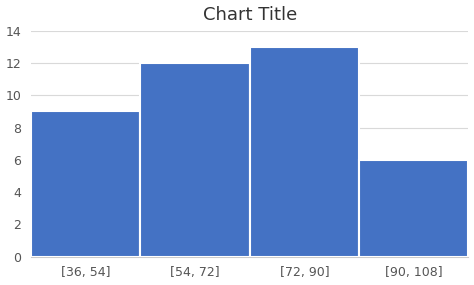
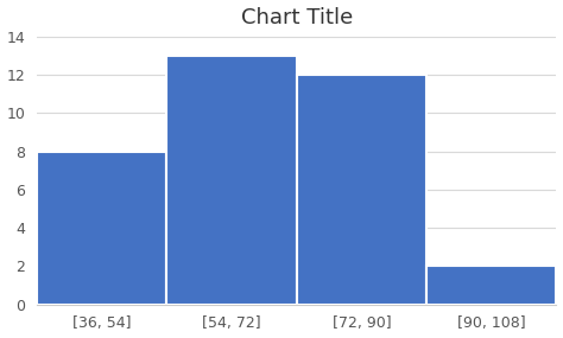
[36, 54]: 9 -> 8
[54, 72]: 12 -> 13
[72, 90]: 13 -> 12
[90, 108]: 6 -> 2
